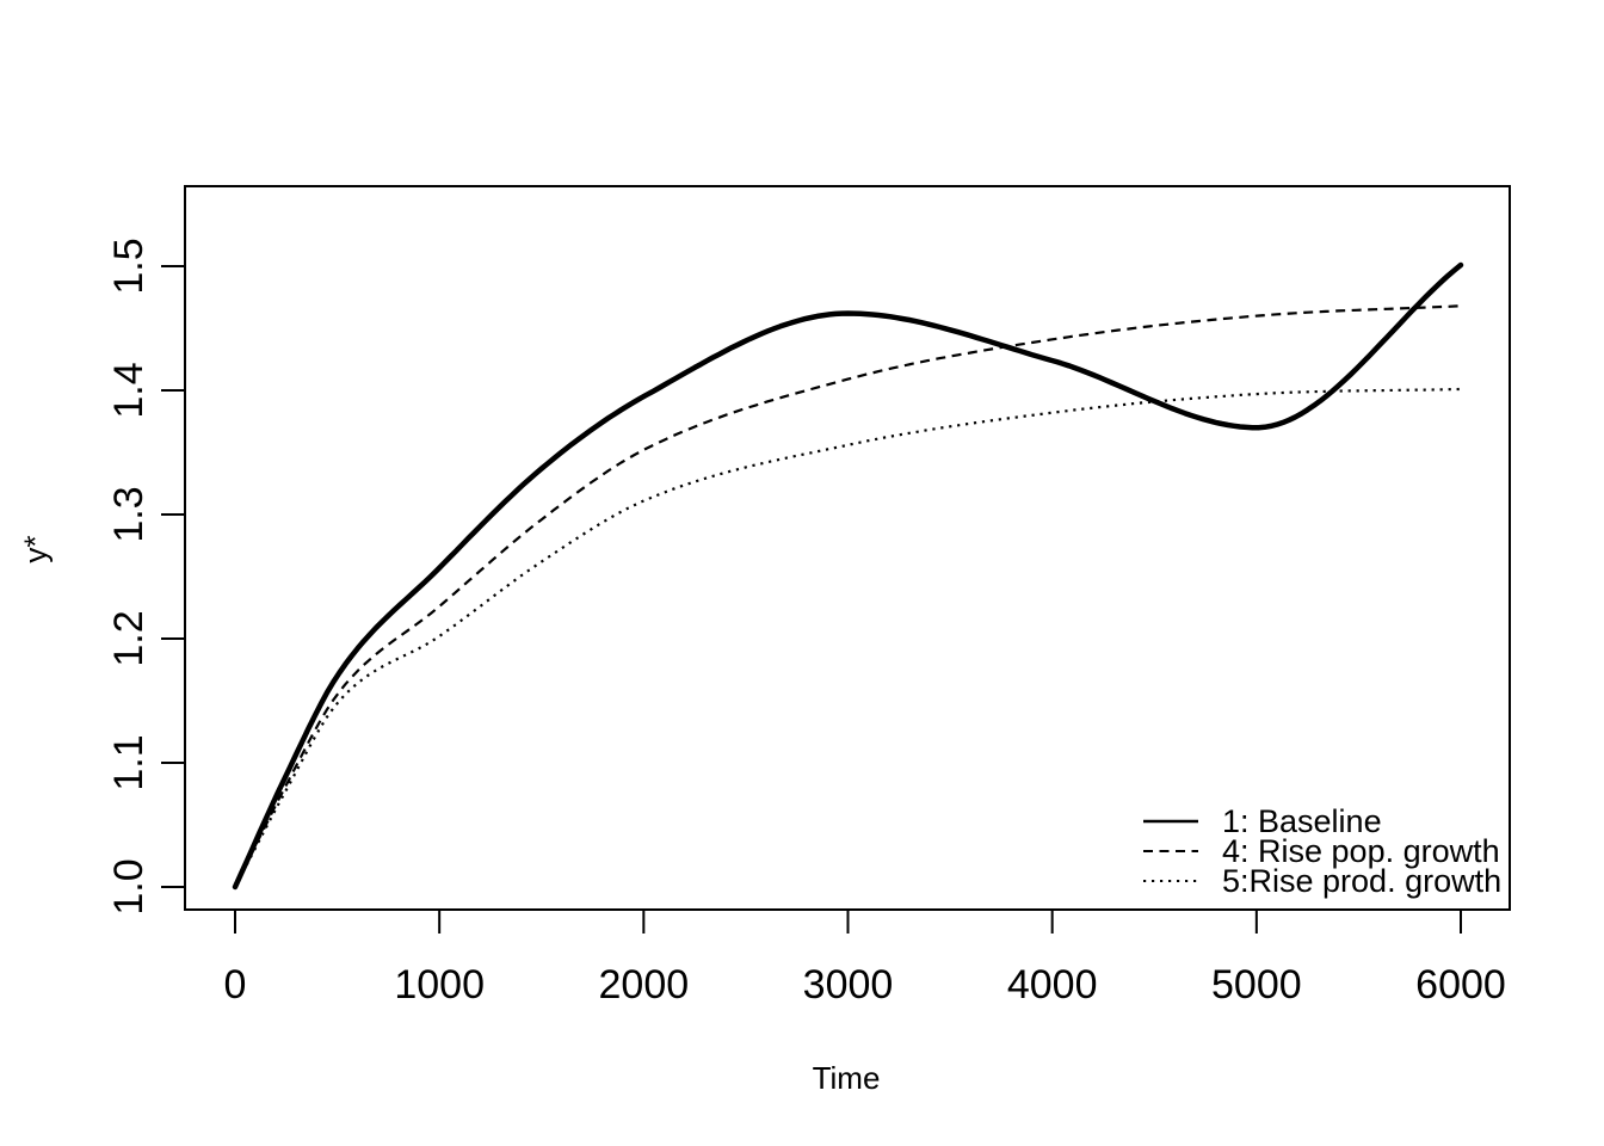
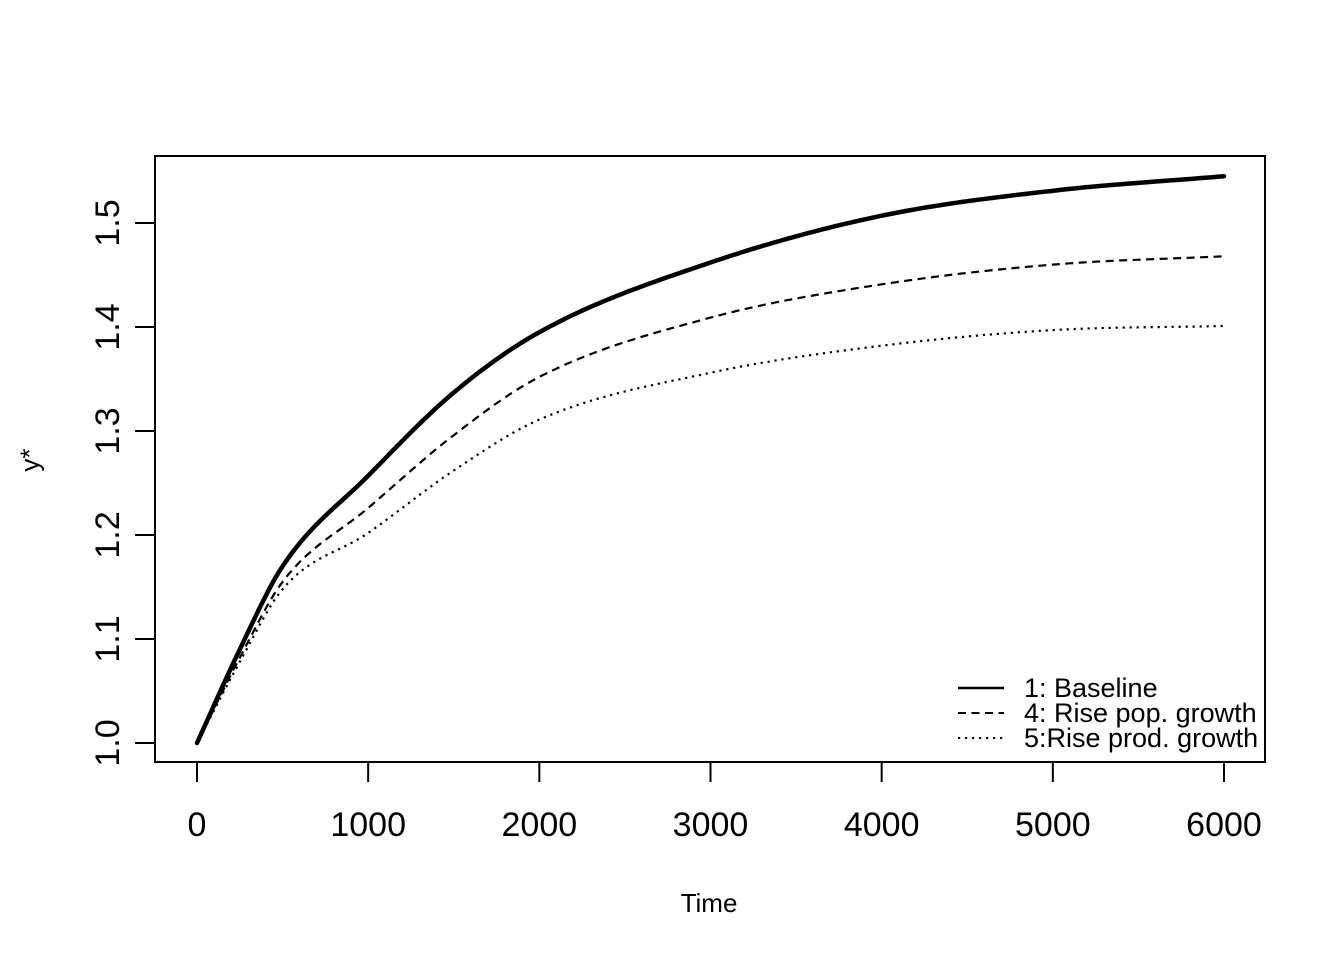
1: Baseline/4000: 1.424 -> 1.507
1: Baseline/5000: 1.370 -> 1.531
1: Baseline/6000: 1.501 -> 1.545
